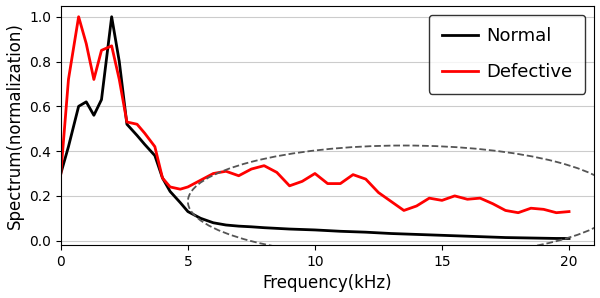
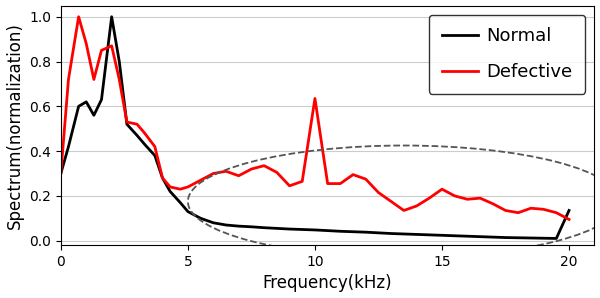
Defective/10: 0.300 -> 0.635
Defective/15: 0.180 -> 0.230
Normal/20: 0.010 -> 0.135
Defective/20: 0.130 -> 0.095
